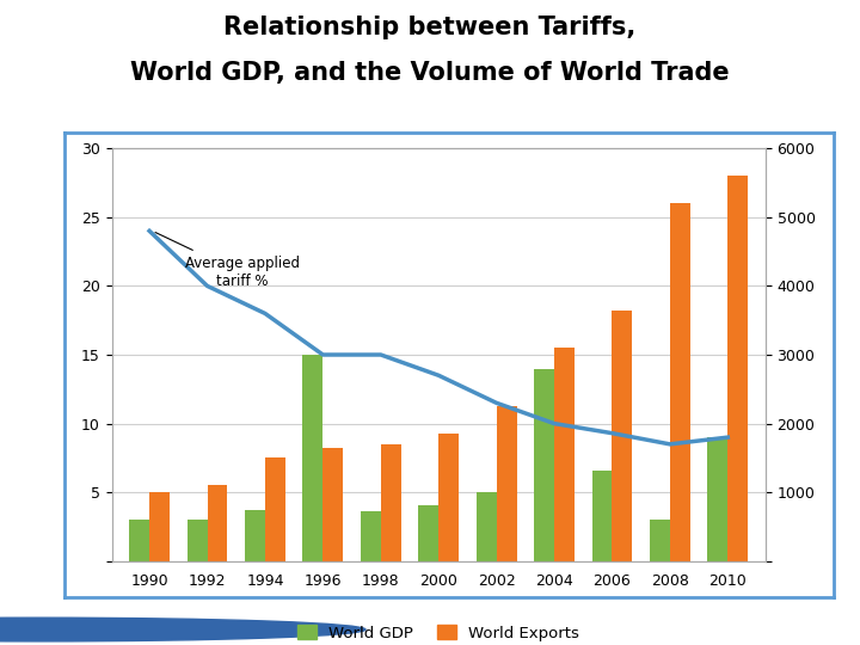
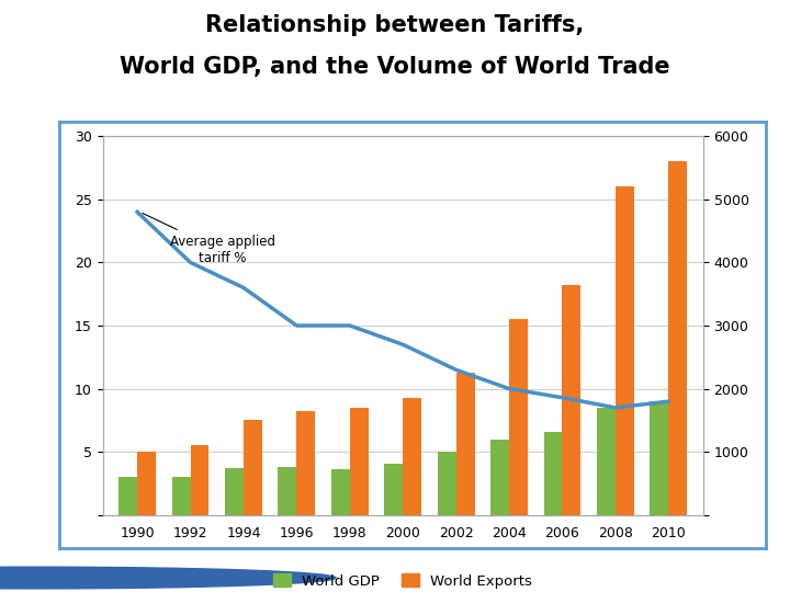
World GDP/1996: 15.0 -> 3.8
World GDP/2004: 14.0 -> 6.0
World GDP/2008: 3.0 -> 8.5
